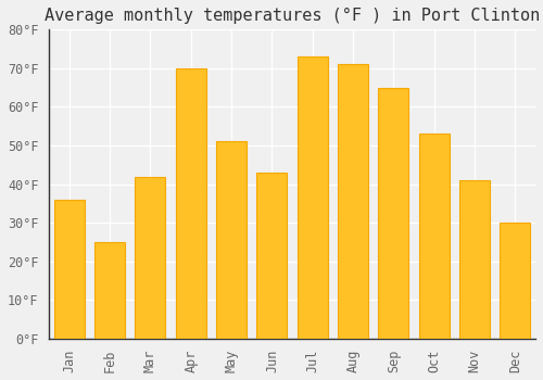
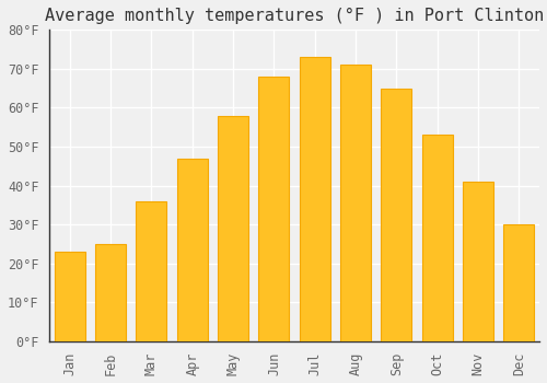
Jan: 36°F -> 23°F
Mar: 42°F -> 36°F
Apr: 70°F -> 47°F
May: 51°F -> 58°F
Jun: 43°F -> 68°F
